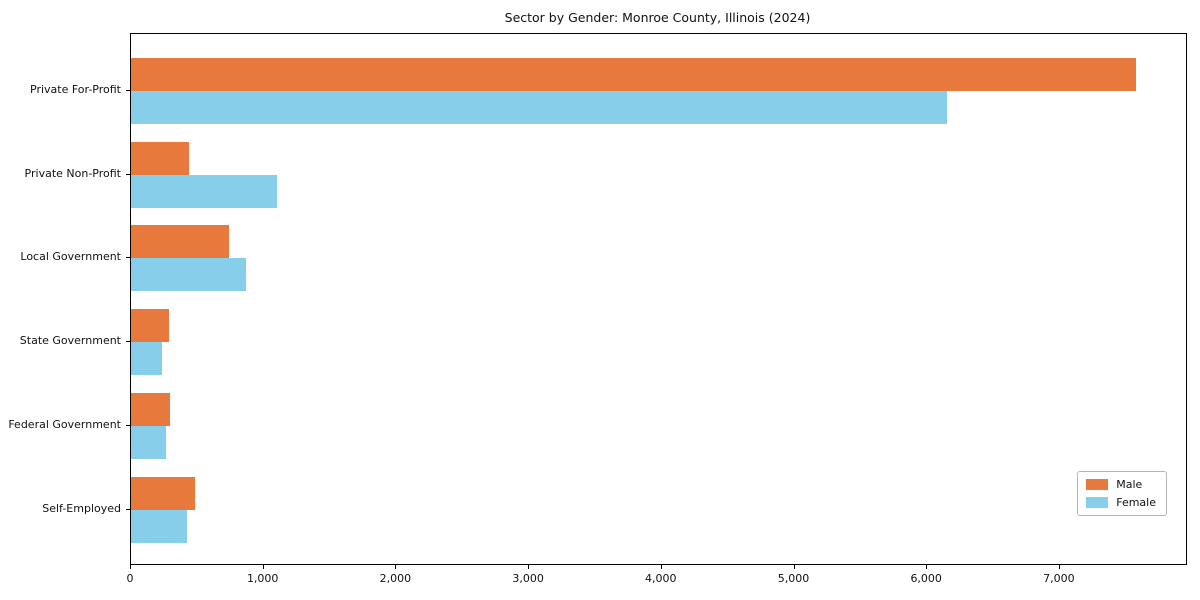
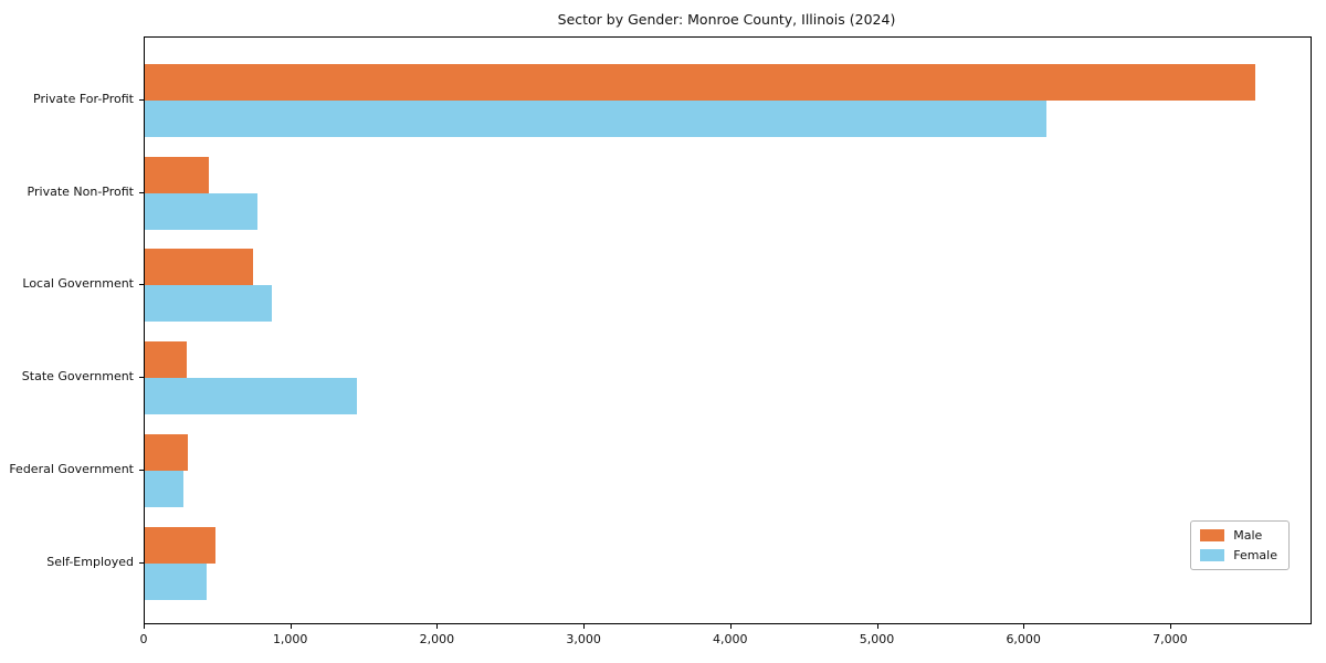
Female/Private Non-Profit: 1100 -> 770
Female/State Government: 240 -> 1450
